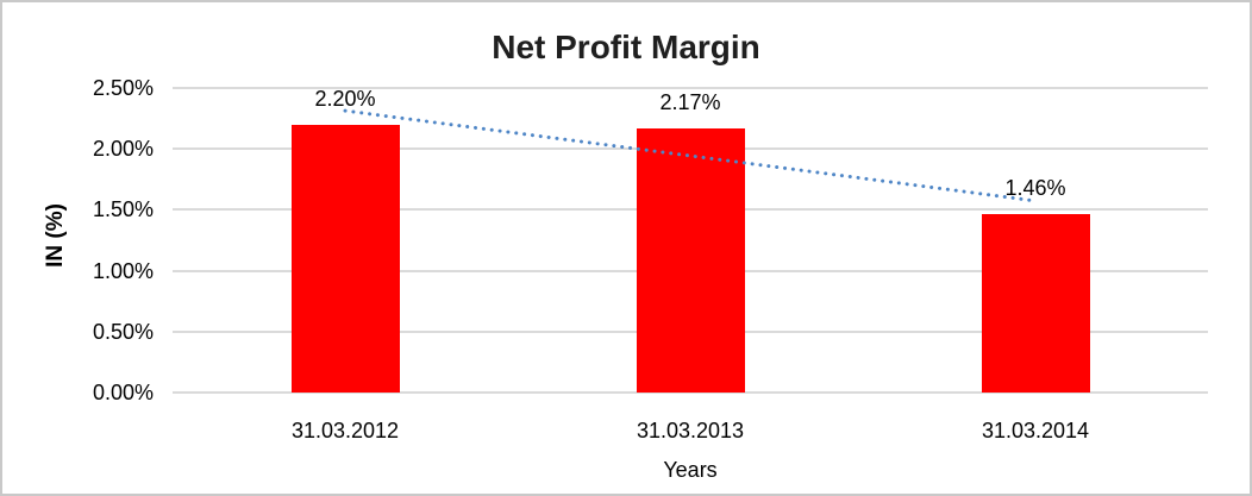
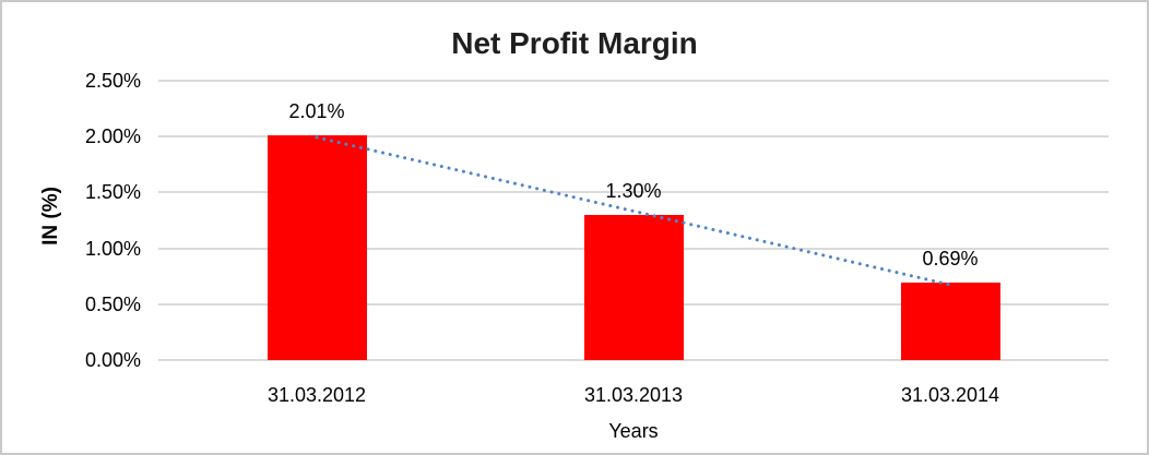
31.03.2012: 2.20% -> 2.01%
31.03.2013: 2.17% -> 1.30%
31.03.2014: 1.46% -> 0.69%
